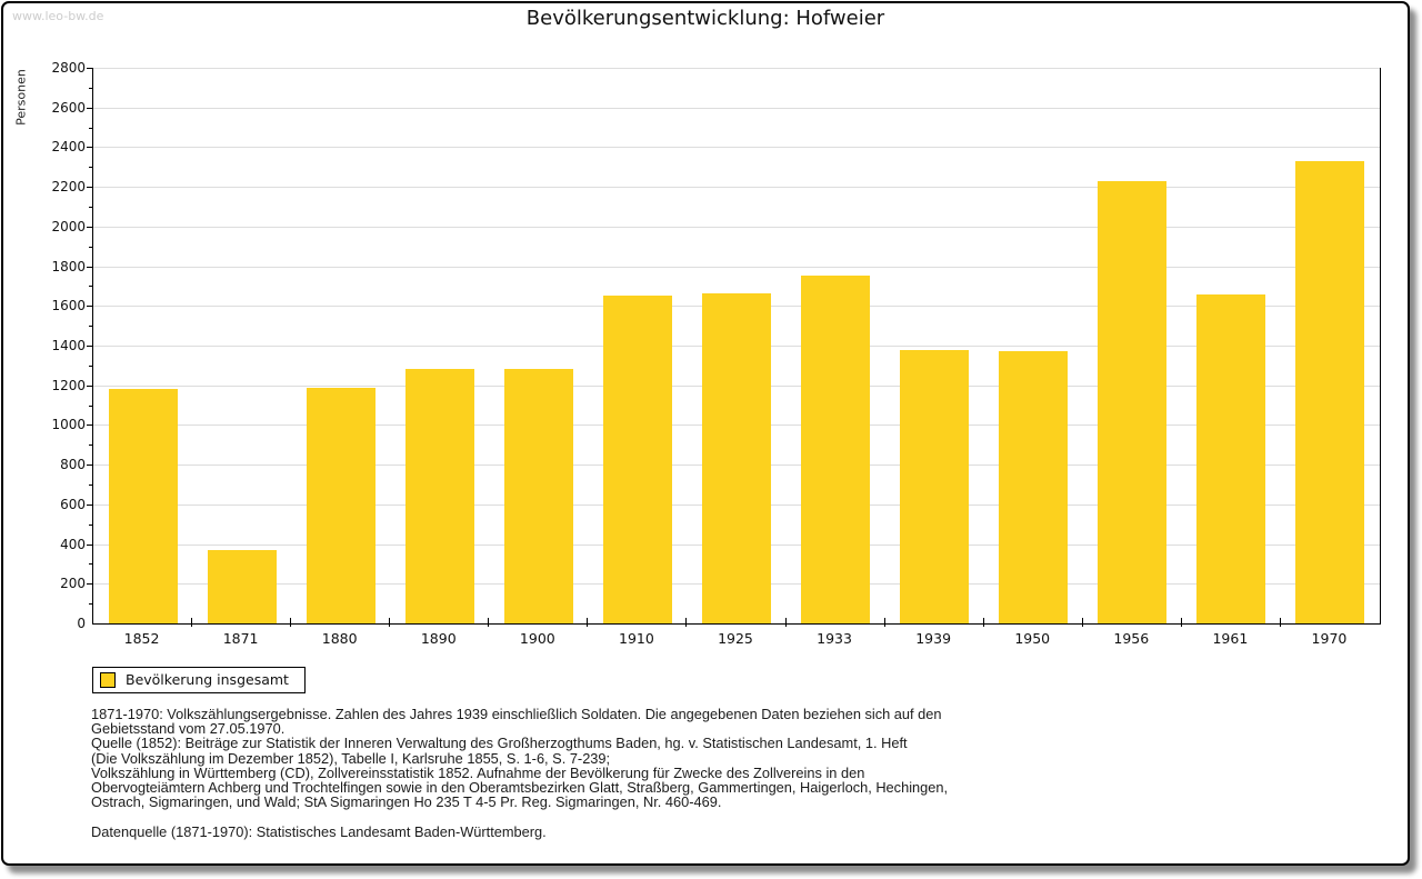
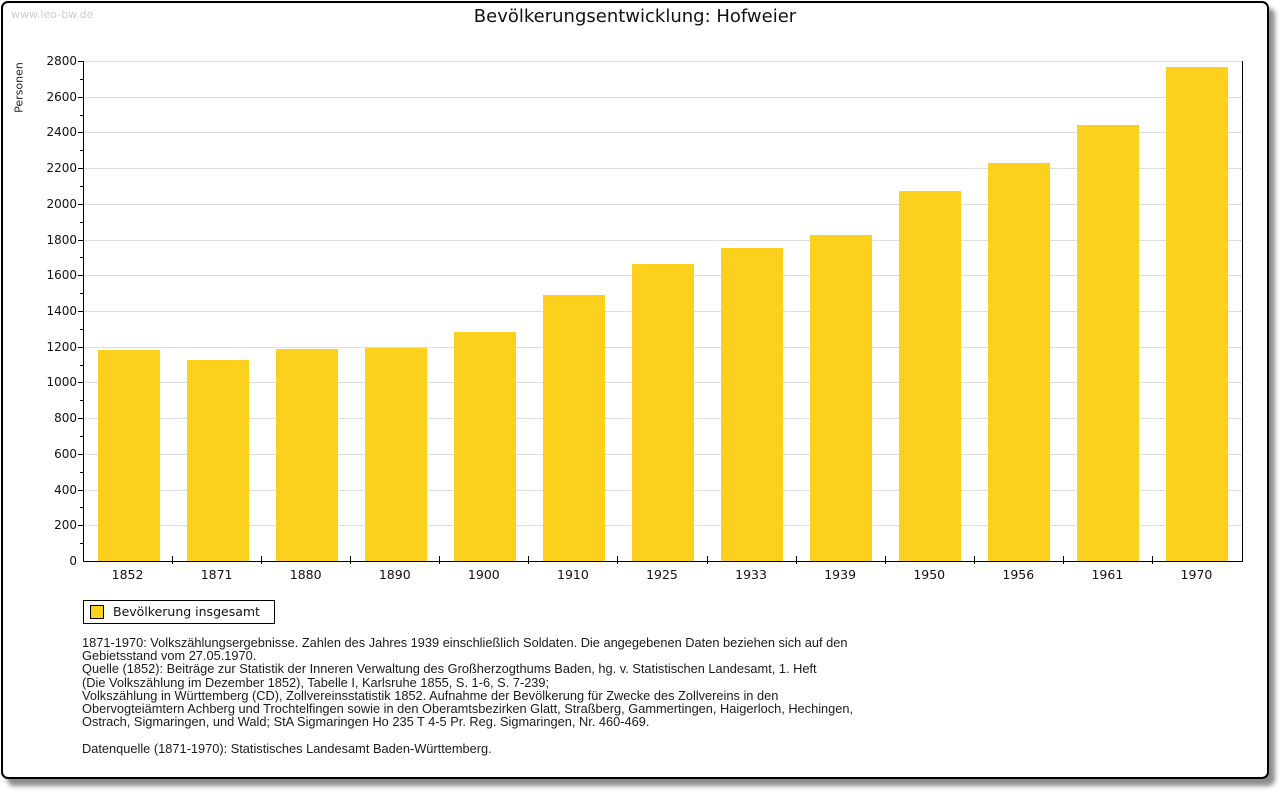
1871: 370 -> 1120
1890: 1280 -> 1200
1910: 1650 -> 1490
1939: 1380 -> 1820
1950: 1370 -> 2070
1961: 1660 -> 2440
1970: 2330 -> 2760
